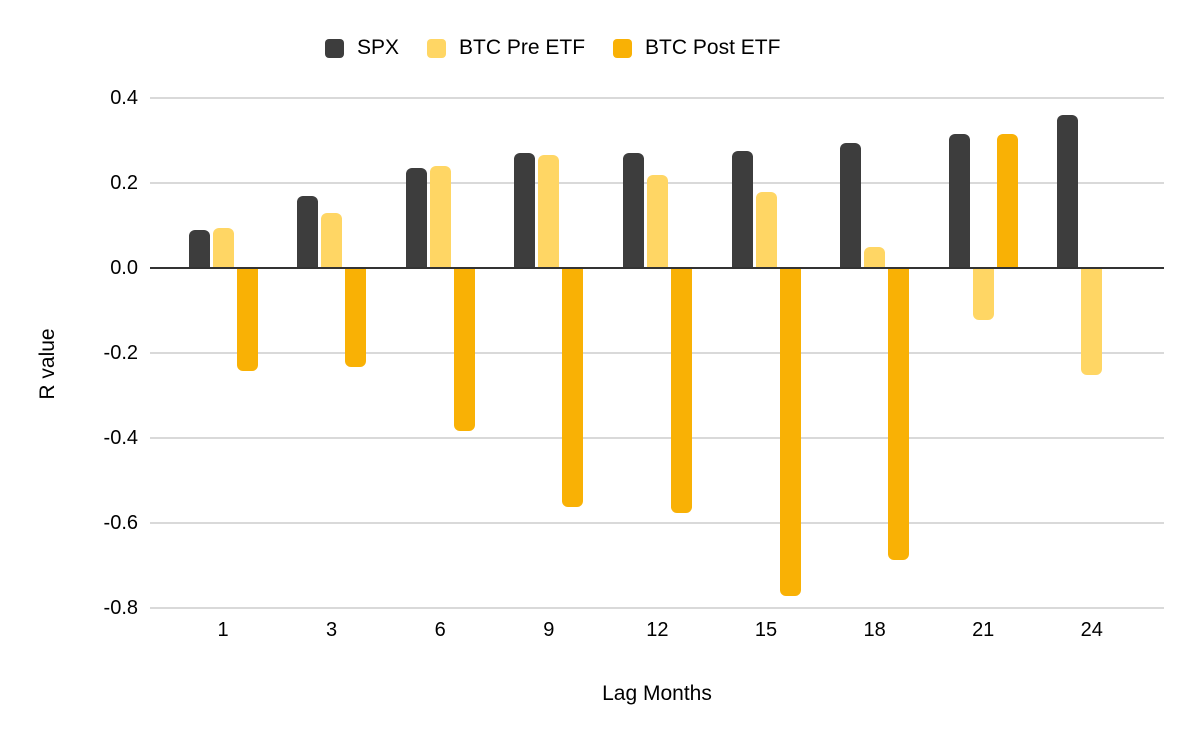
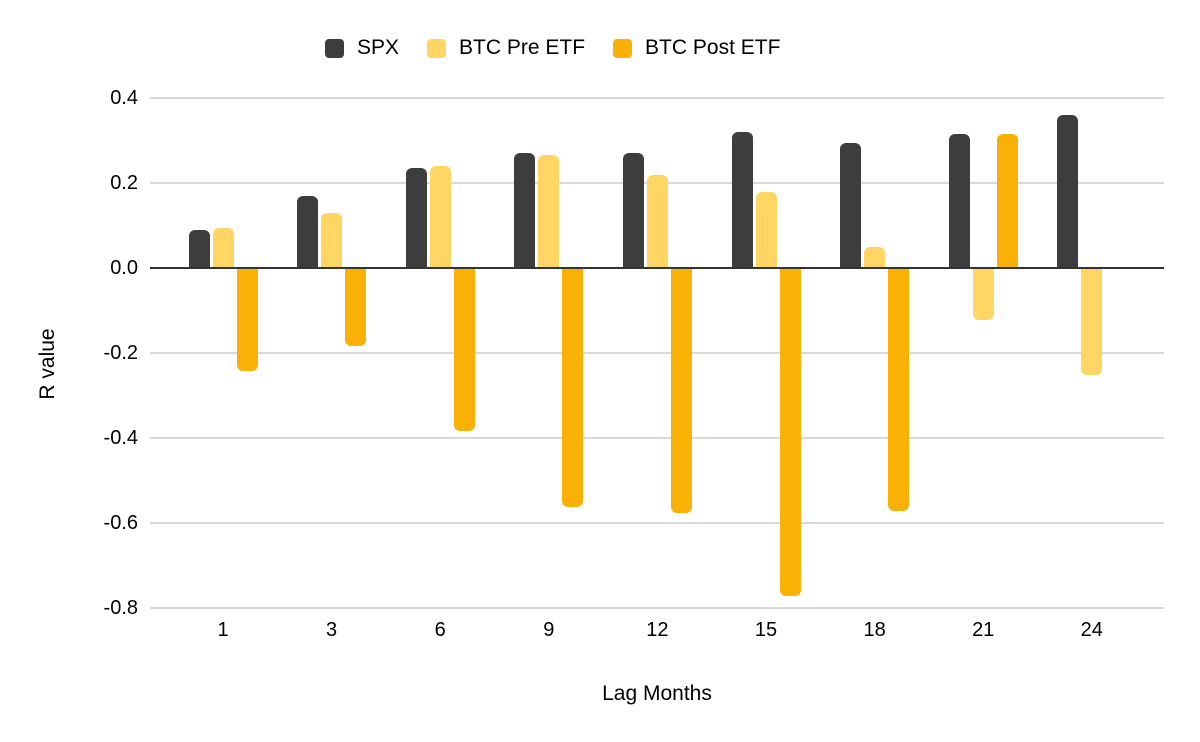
BTC Post ETF/3: -0.23 -> -0.18
SPX/15: 0.28 -> 0.32
BTC Post ETF/18: -0.69 -> -0.57
